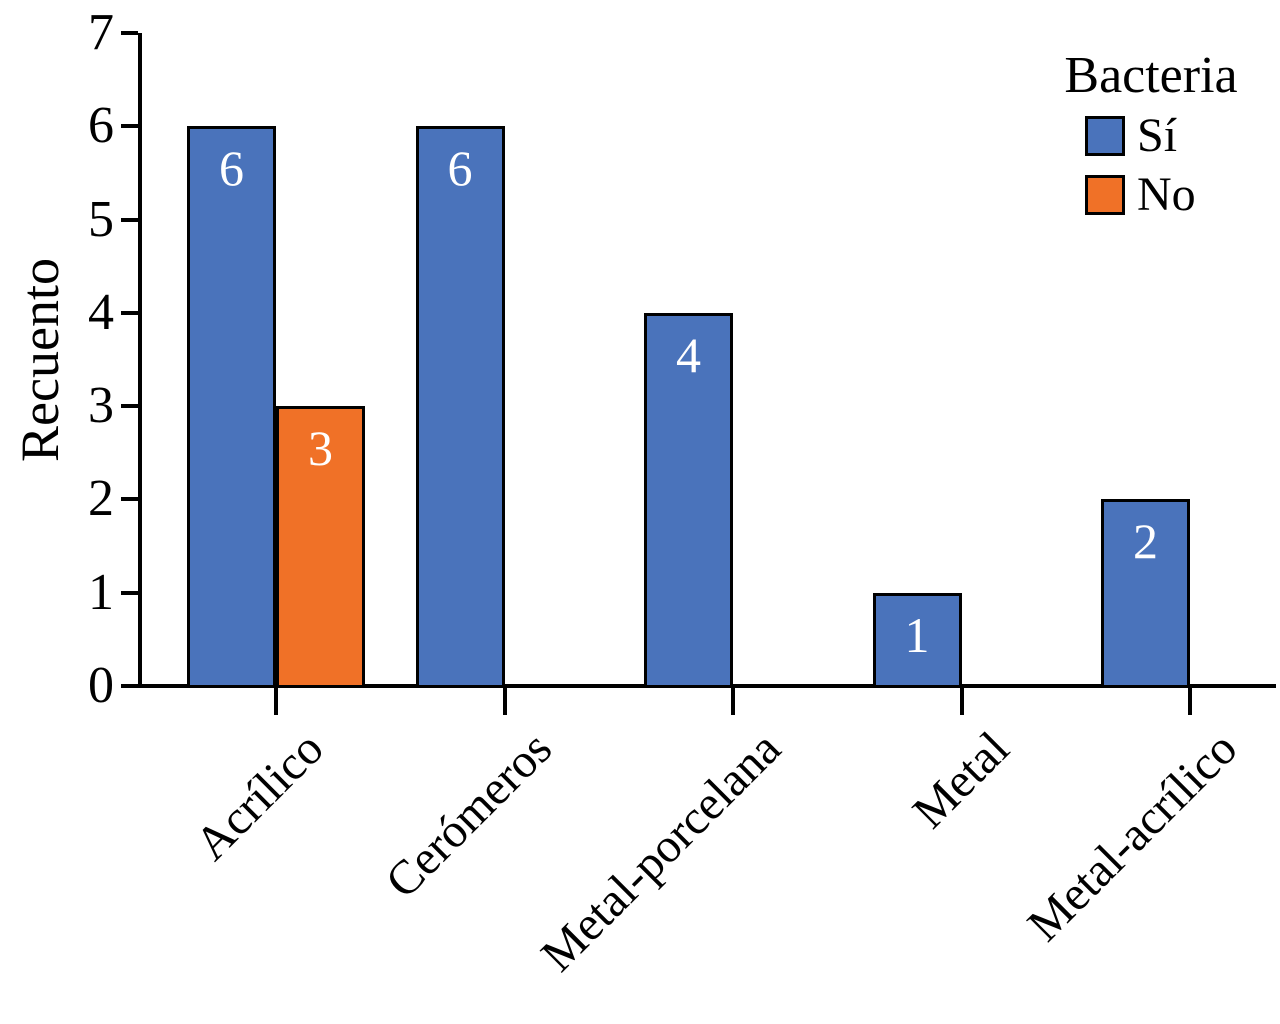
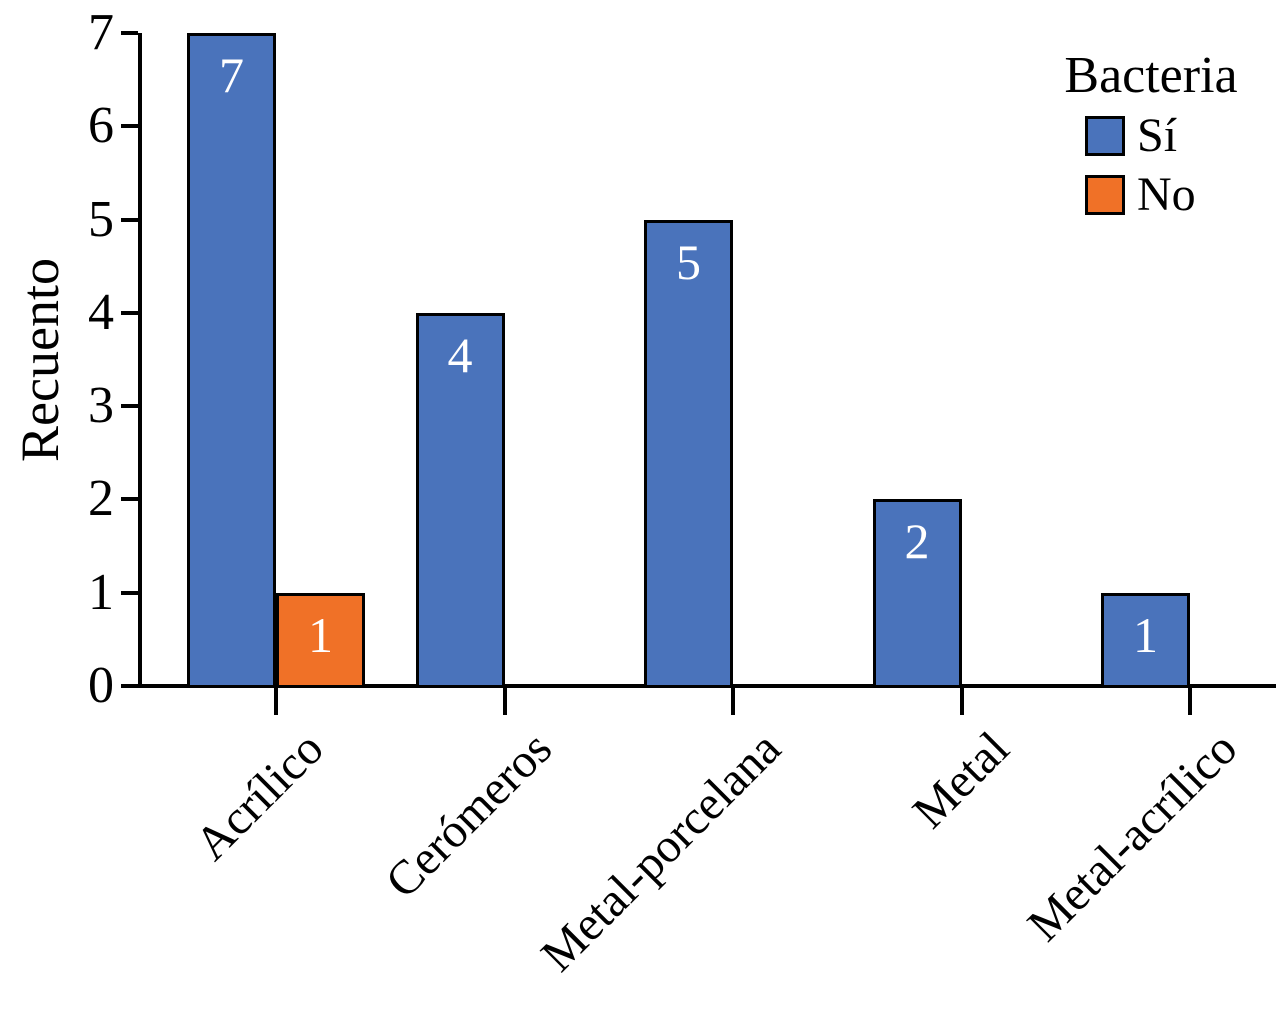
Sí/Acrílico: 6 -> 7
No/Acrílico: 3 -> 1
Sí/Cerómeros: 6 -> 4
Sí/Metal-porcelana: 4 -> 5
Sí/Metal: 1 -> 2
Sí/Metal-acrílico: 2 -> 1
